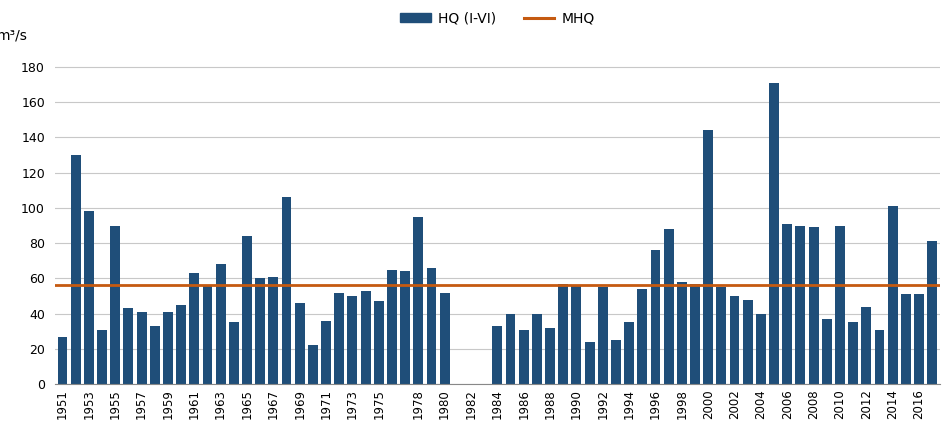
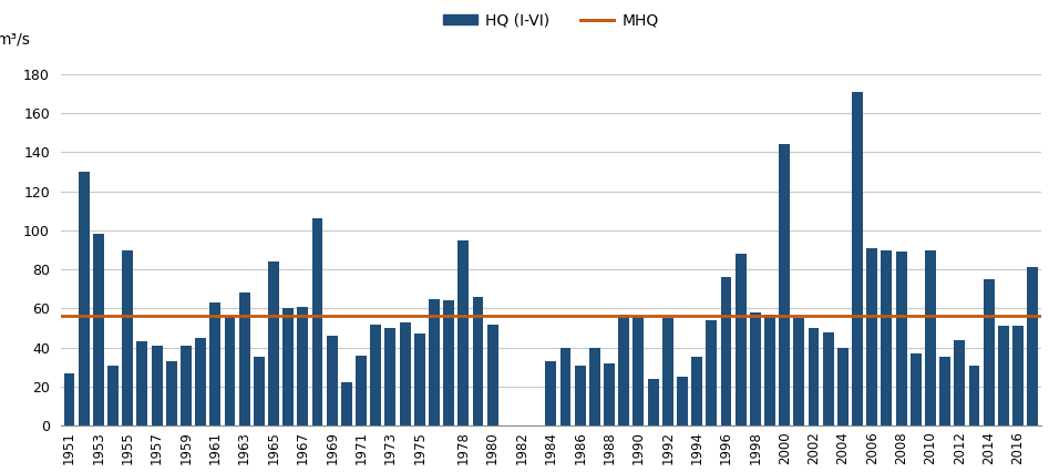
2014: 101 -> 75
